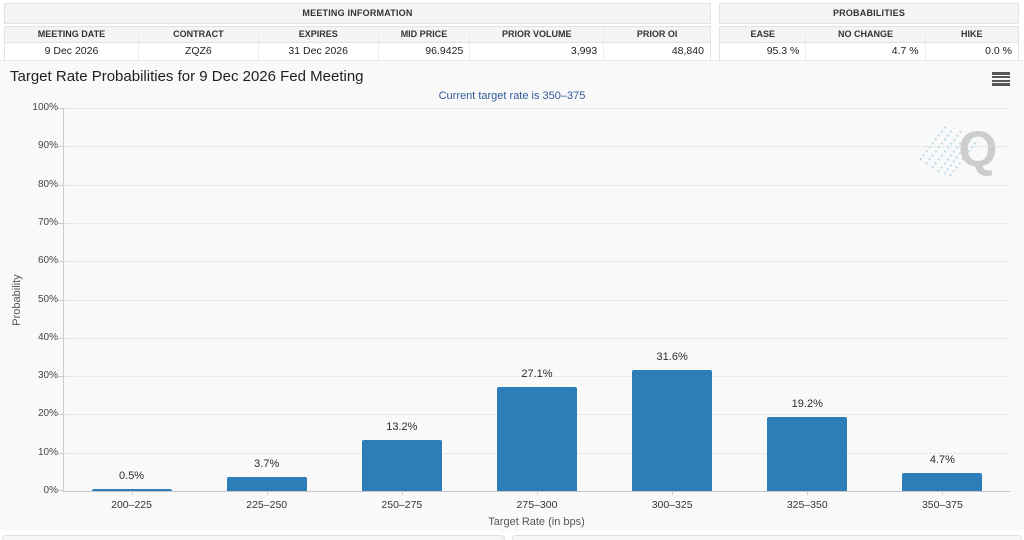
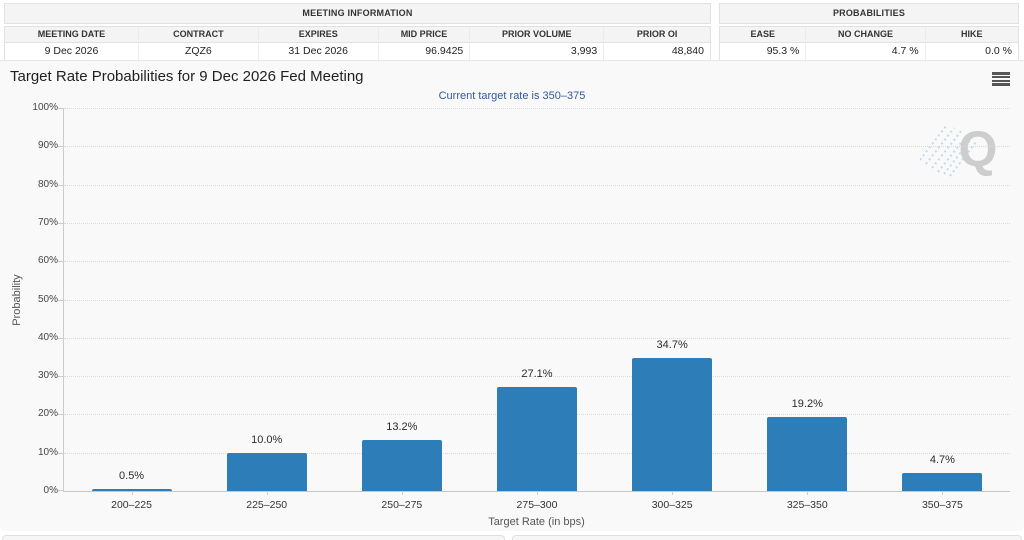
225–250: 3.7% -> 10.0%
300–325: 31.6% -> 34.7%
